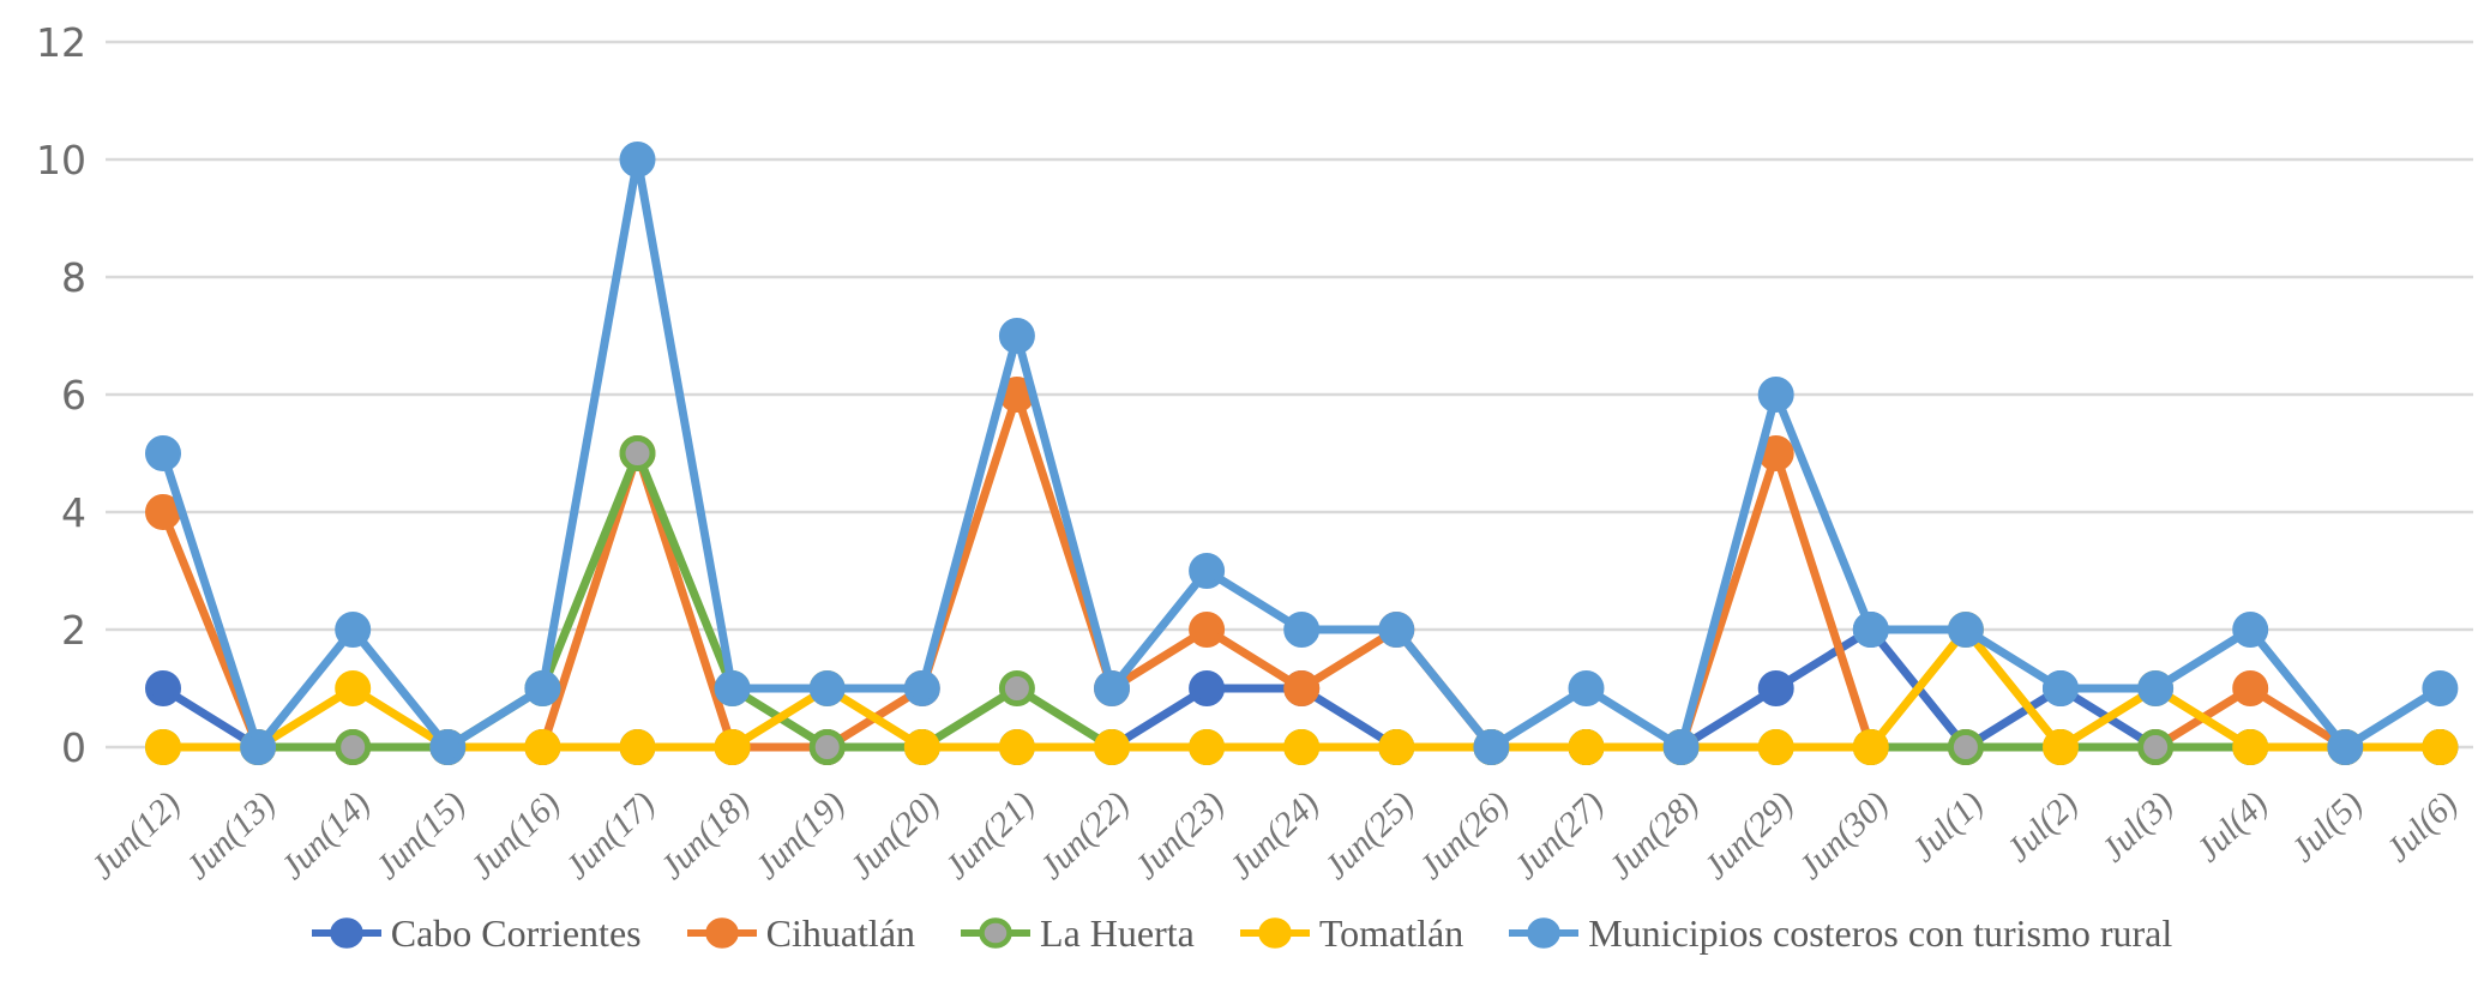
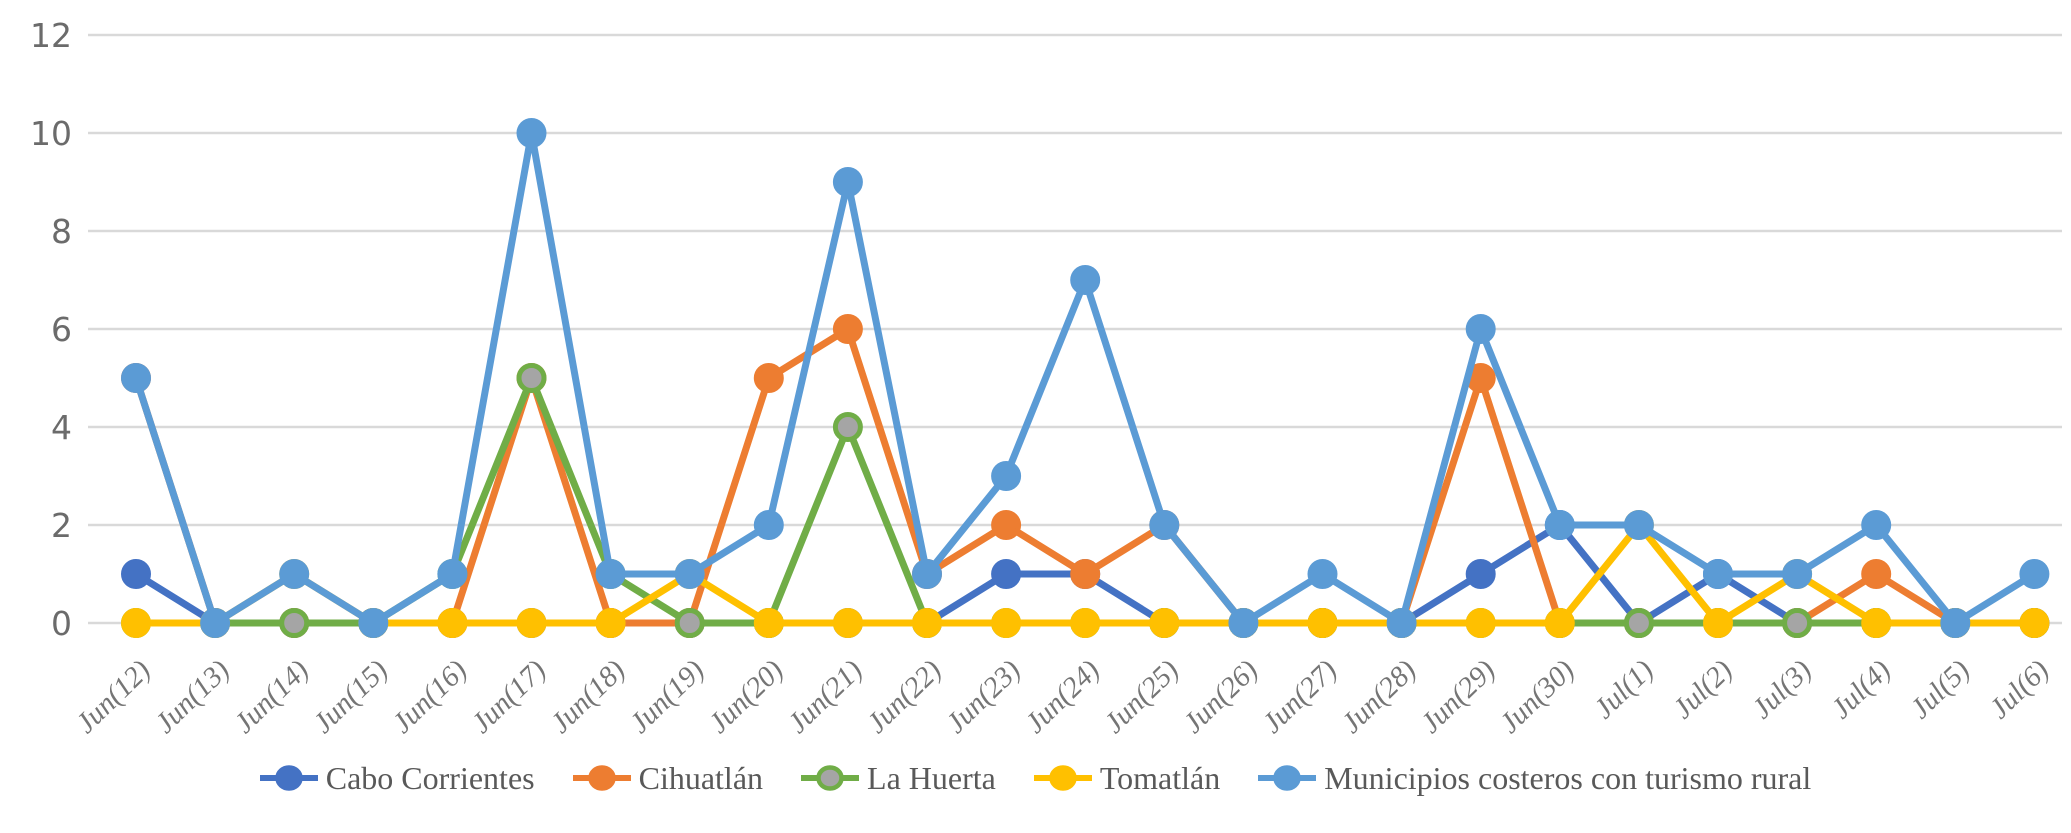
Cihuatlán/Jun(12): 4 -> 5
Municipios costeros con turismo rural/Jun(14): 2 -> 1
Cihuatlán/Jun(20): 1 -> 5
Municipios costeros con turismo rural/Jun(20): 1 -> 2
La Huerta/Jun(21): 1 -> 4
Municipios costeros con turismo rural/Jun(21): 7 -> 9
Municipios costeros con turismo rural/Jun(24): 2 -> 7
